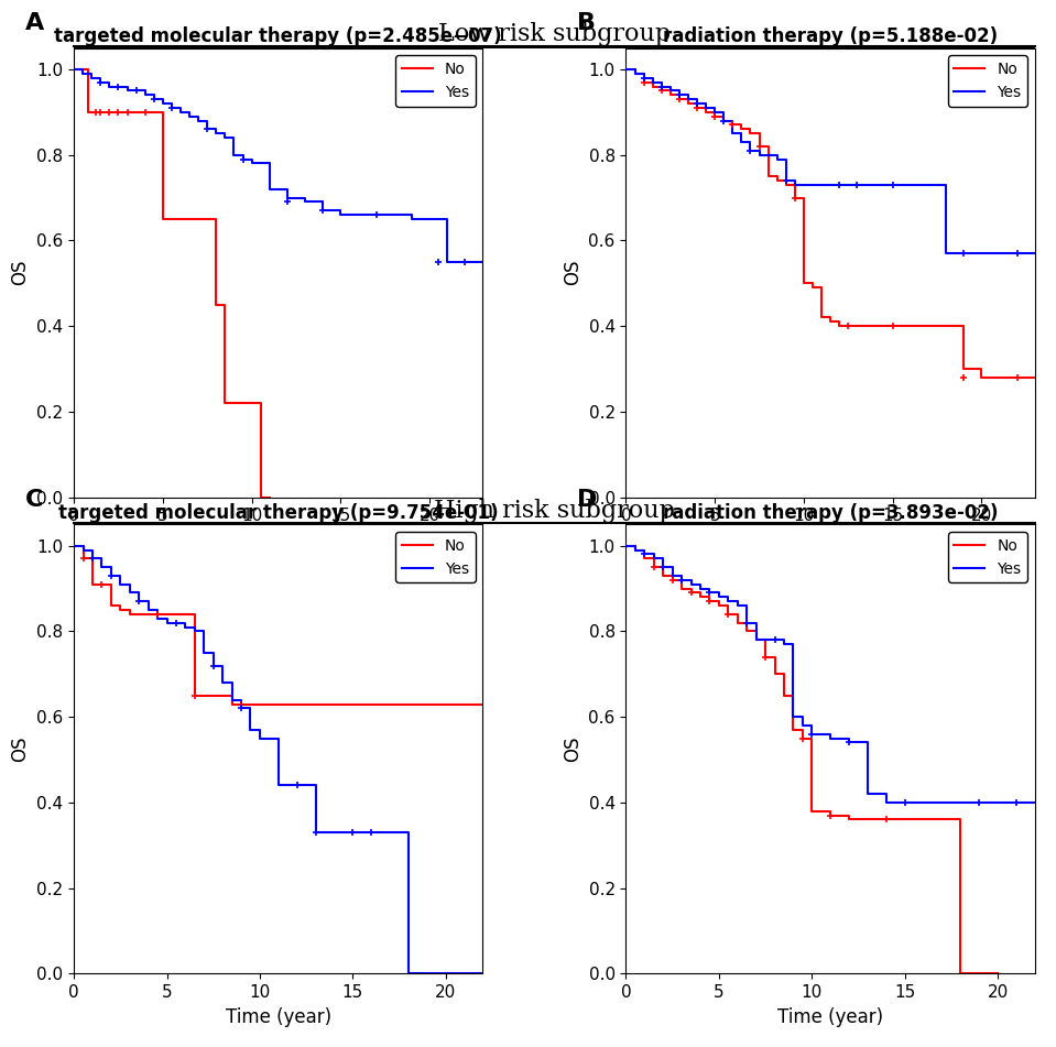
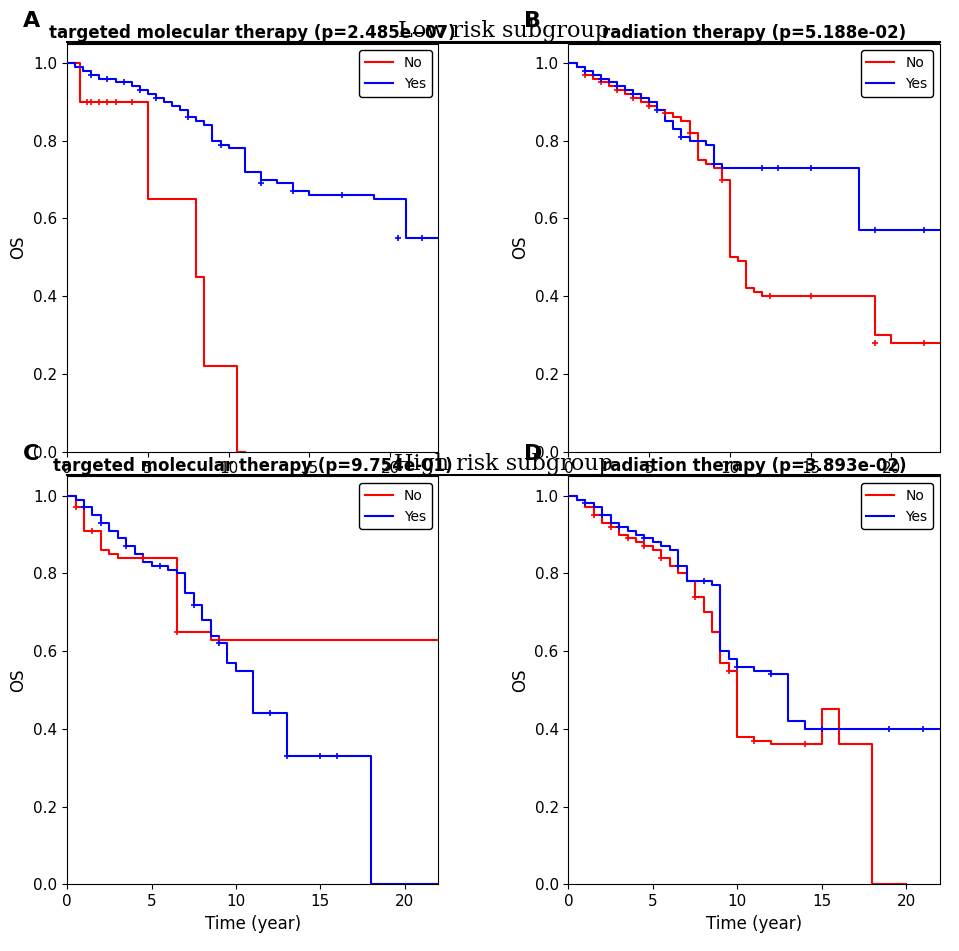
radiation therapy (p=3.893e-02)/No/15: 0.36 -> 0.45
